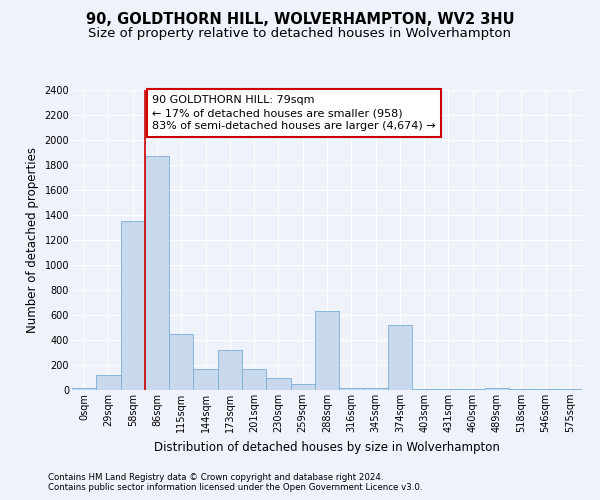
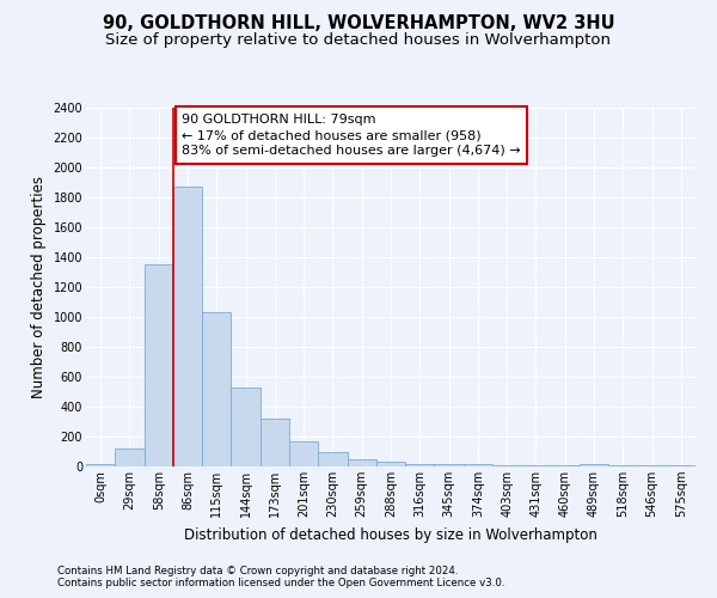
115sqm: 450 -> 1030
144sqm: 170 -> 530
288sqm: 630 -> 30
374sqm: 520 -> 20
